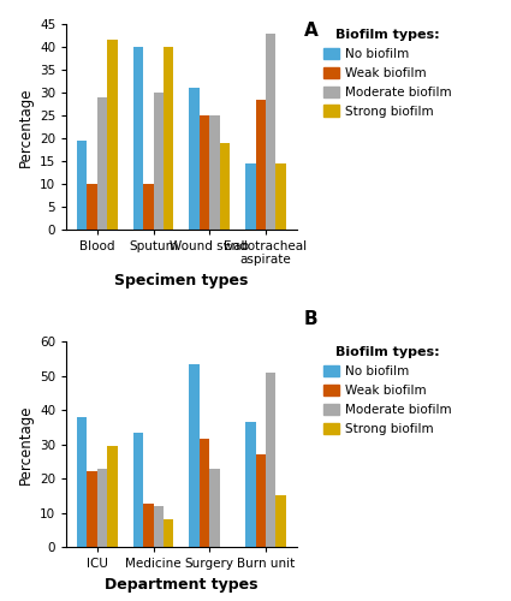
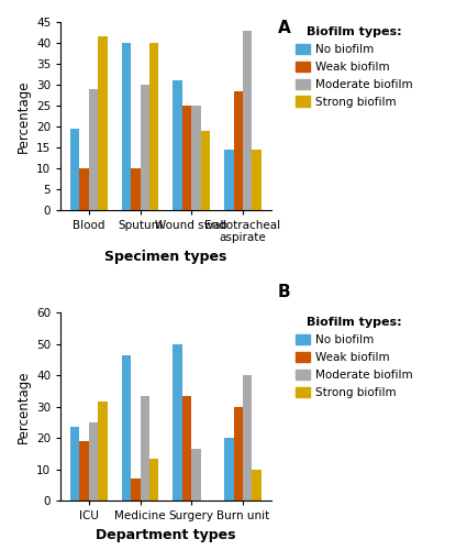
No biofilm/ICU: 38.0 -> 23.5
Weak biofilm/ICU: 22.0 -> 19.0
Moderate biofilm/ICU: 23.0 -> 25.0
Strong biofilm/ICU: 29.5 -> 31.5
No biofilm/Medicine: 33.5 -> 46.5
Weak biofilm/Medicine: 12.5 -> 7.0
Moderate biofilm/Medicine: 12.0 -> 33.5
Strong biofilm/Medicine: 8.0 -> 13.5
No biofilm/Surgery: 53.5 -> 50.0
Weak biofilm/Surgery: 31.5 -> 33.5
Moderate biofilm/Surgery: 23.0 -> 16.5
No biofilm/Burn unit: 36.5 -> 20.0
Weak biofilm/Burn unit: 27.0 -> 30.0
Moderate biofilm/Burn unit: 51.0 -> 40.0
Strong biofilm/Burn unit: 15.0 -> 10.0
